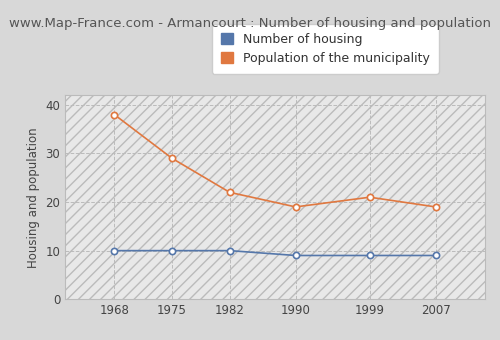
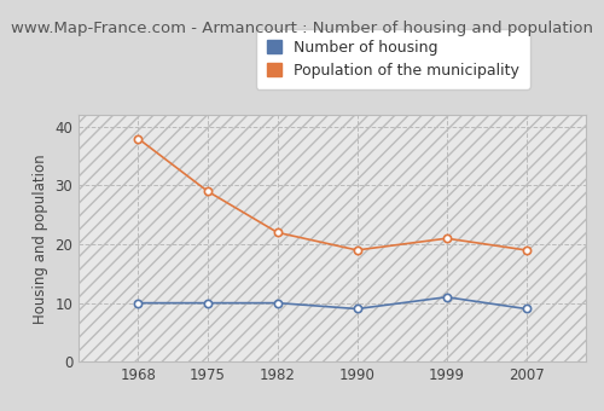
Number of housing/1999: 9 -> 11
